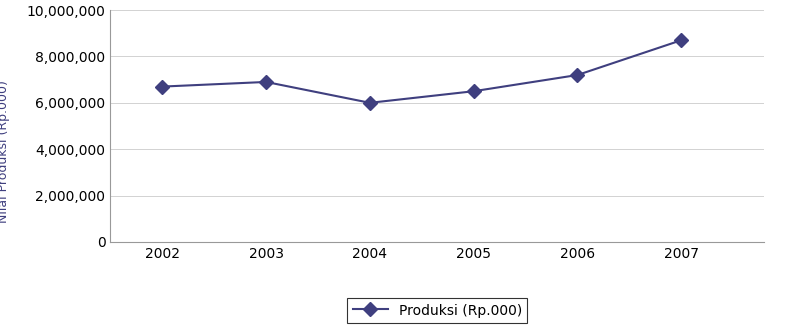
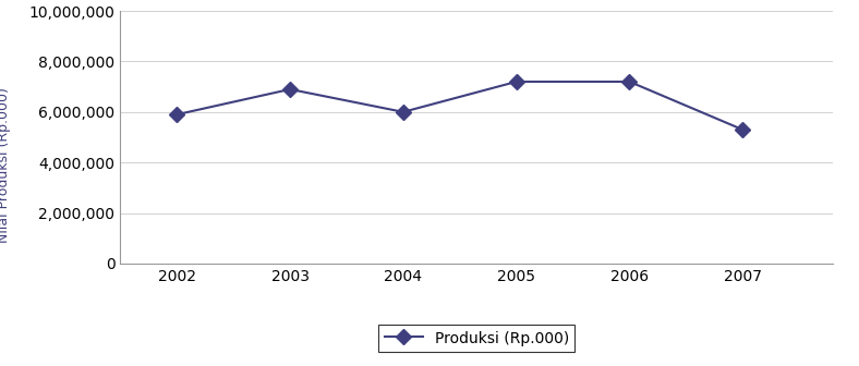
2002: 6,700,000 -> 5,900,000
2005: 6,500,000 -> 7,200,000
2007: 8,700,000 -> 5,300,000
